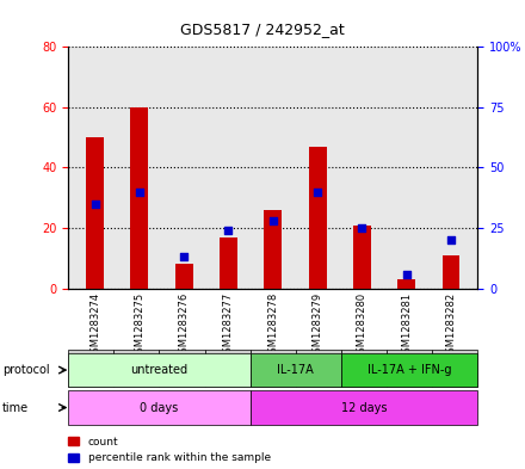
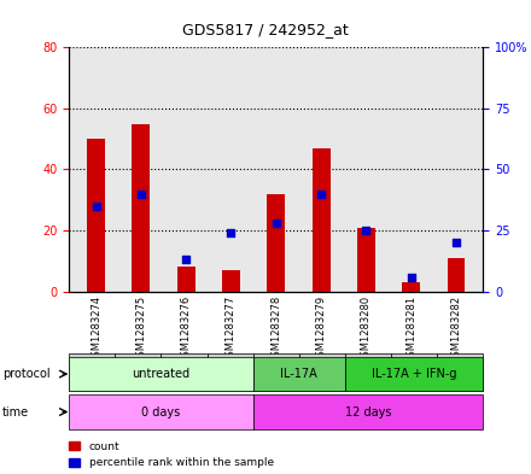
count/GSM1283275: 60 -> 55
count/GSM1283277: 17 -> 7
count/GSM1283278: 26 -> 32
